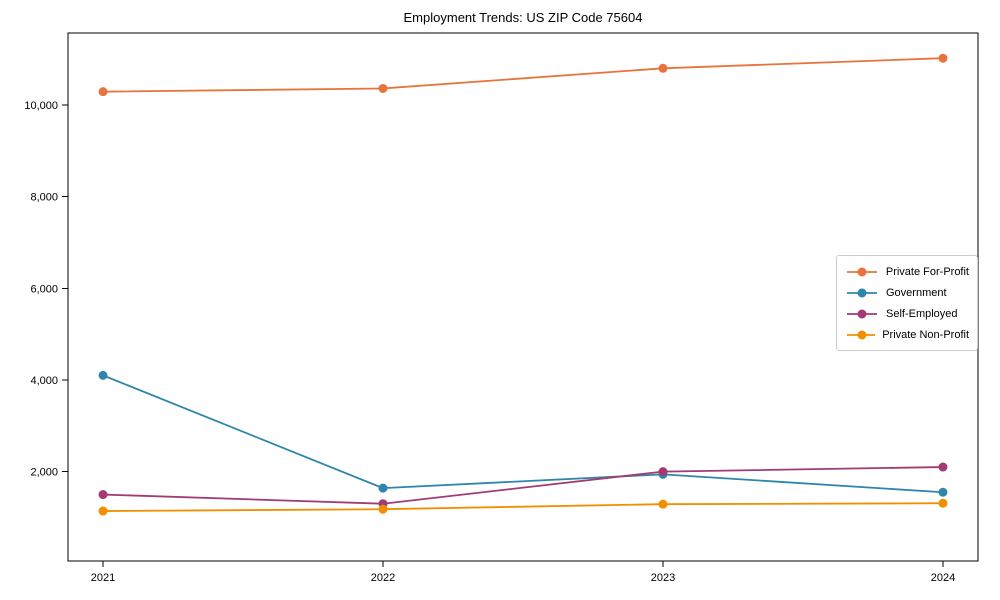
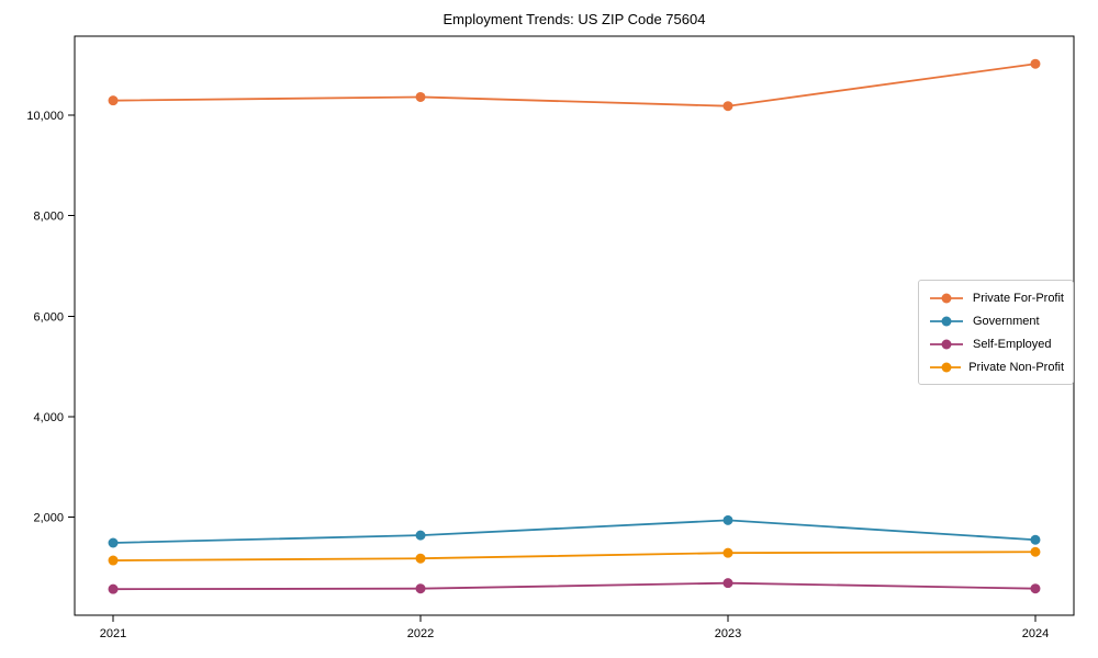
Government/2021: 4100 -> 1500
Self-Employed/2021: 1500 -> 600
Self-Employed/2022: 1300 -> 600
Private For-Profit/2023: 10800 -> 10200
Self-Employed/2023: 2000 -> 700
Self-Employed/2024: 2100 -> 600
